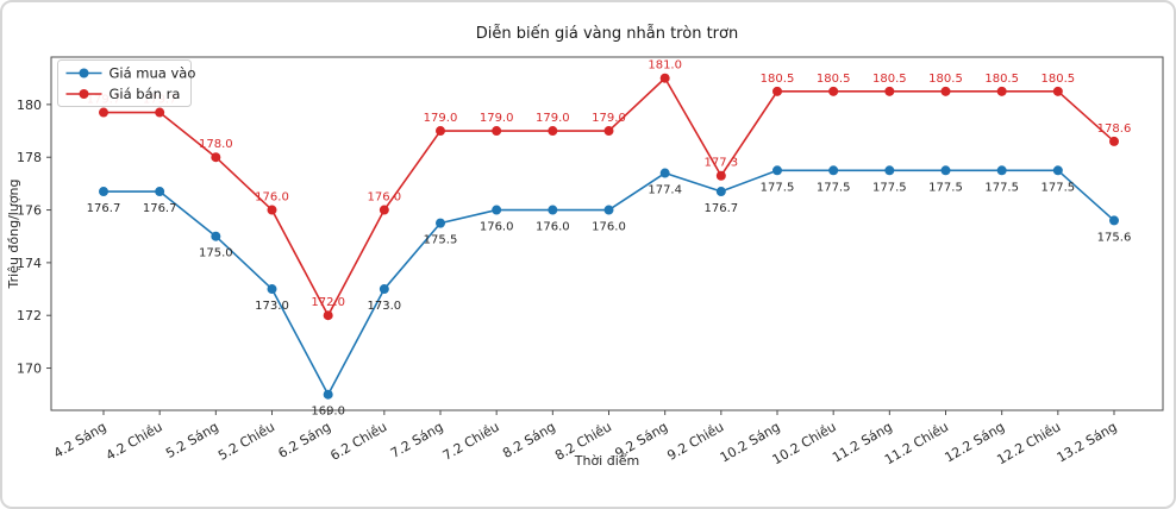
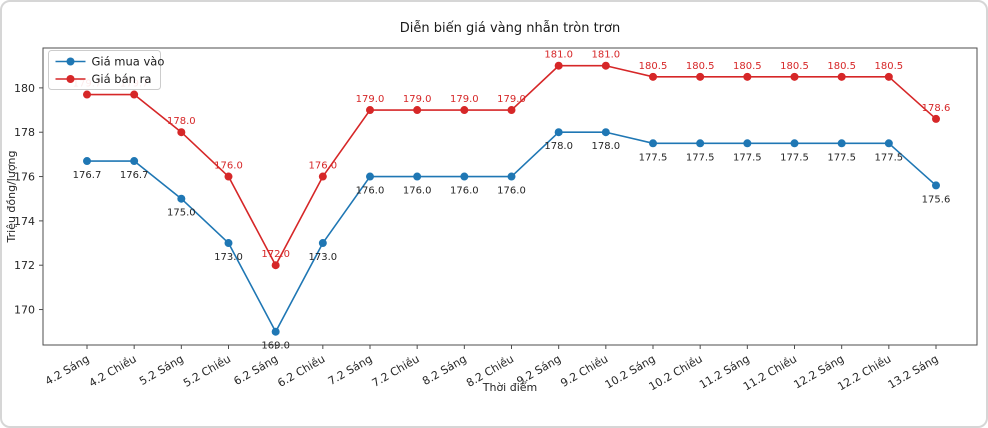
Giá mua vào/7.2 Sáng: 175.5 -> 176.0
Giá mua vào/9.2 Sáng: 177.4 -> 178.0
Giá mua vào/9.2 Chiều: 176.7 -> 178.0
Giá bán ra/9.2 Chiều: 177.3 -> 181.0
